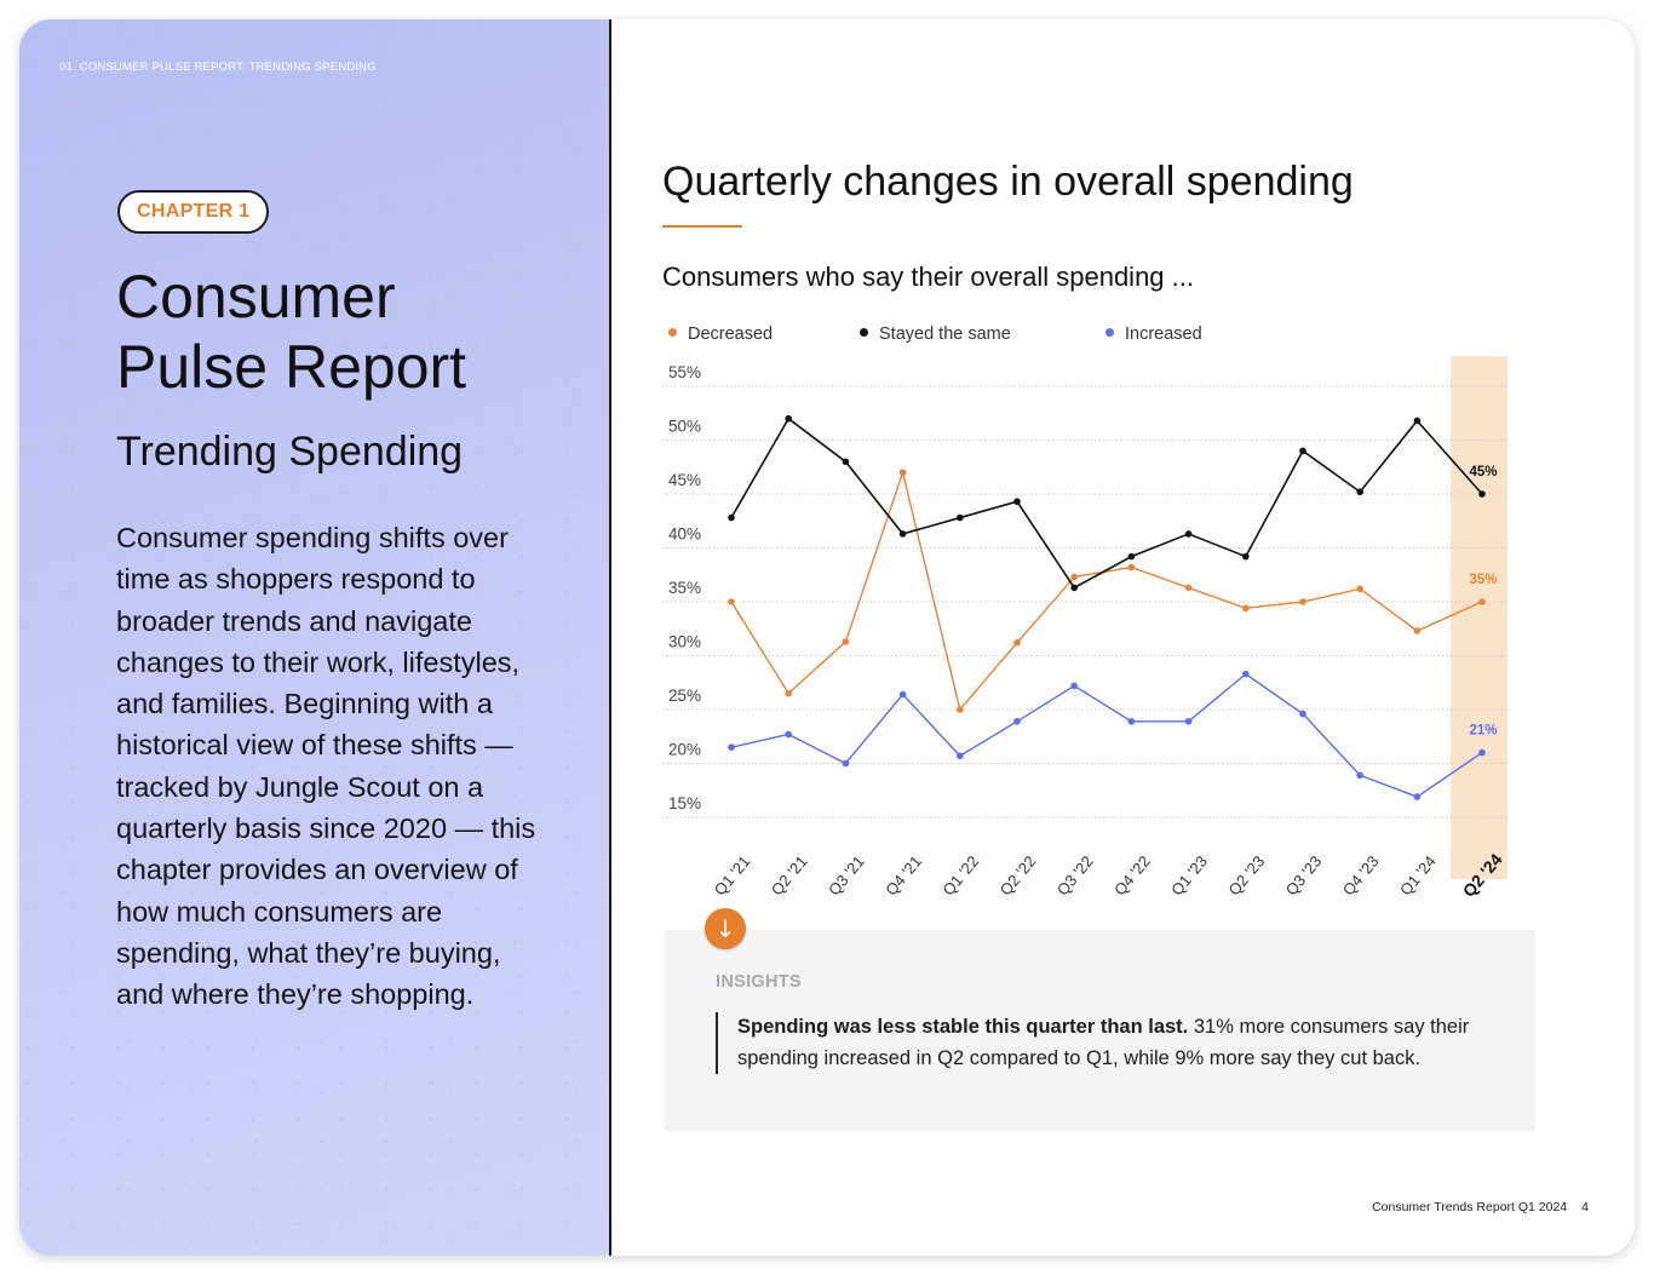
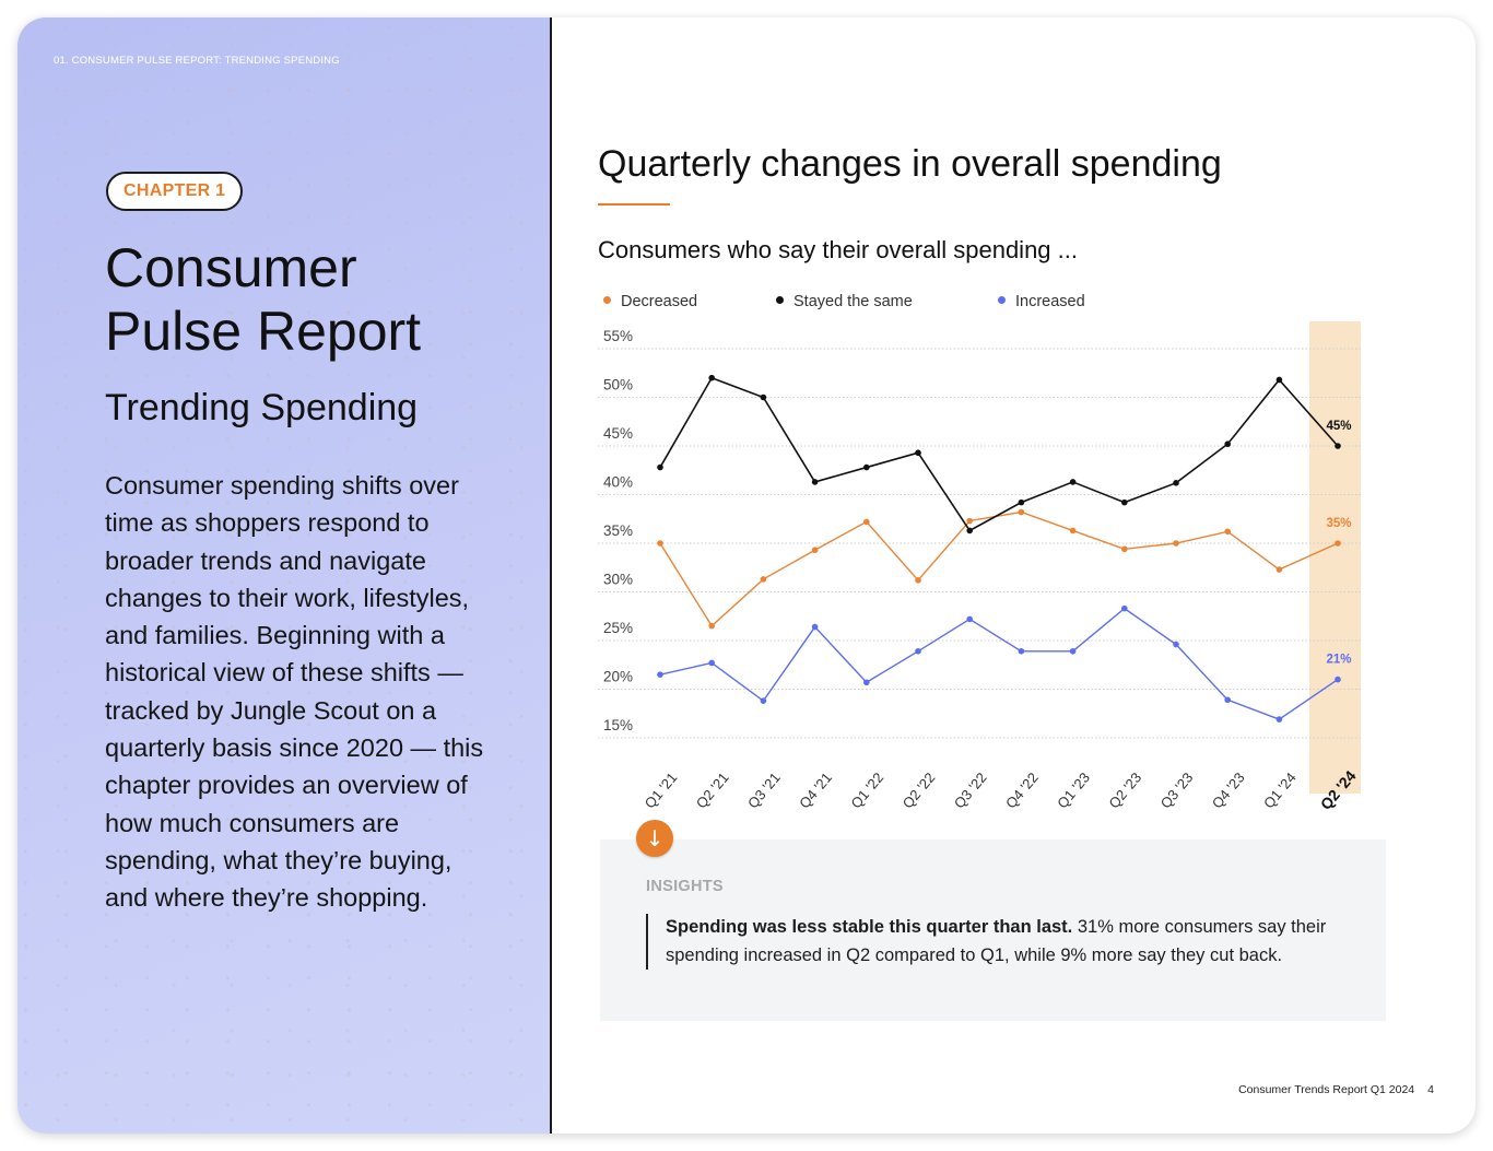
Stayed the same/Q3 '21: 48% -> 50%
Increased/Q3 '21: 20% -> 19%
Decreased/Q4 '21: 47% -> 34%
Decreased/Q1 '22: 25% -> 37%
Stayed the same/Q3 '23: 49% -> 41%
